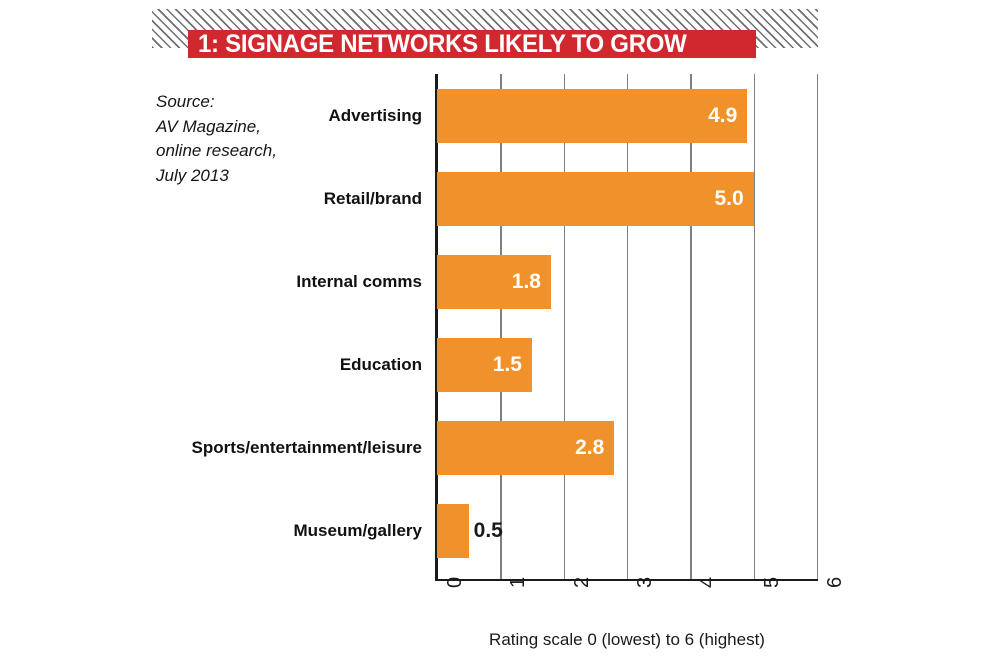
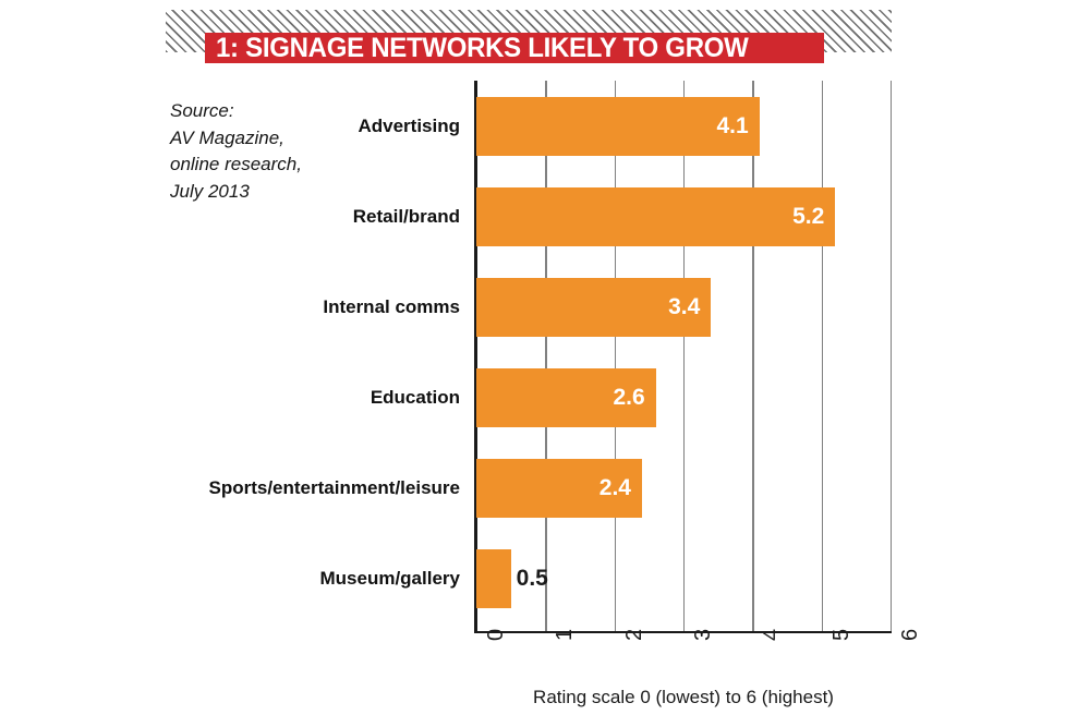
Advertising: 4.9 -> 4.1
Retail/brand: 5.0 -> 5.2
Internal comms: 1.8 -> 3.4
Education: 1.5 -> 2.6
Sports/entertainment/leisure: 2.8 -> 2.4
